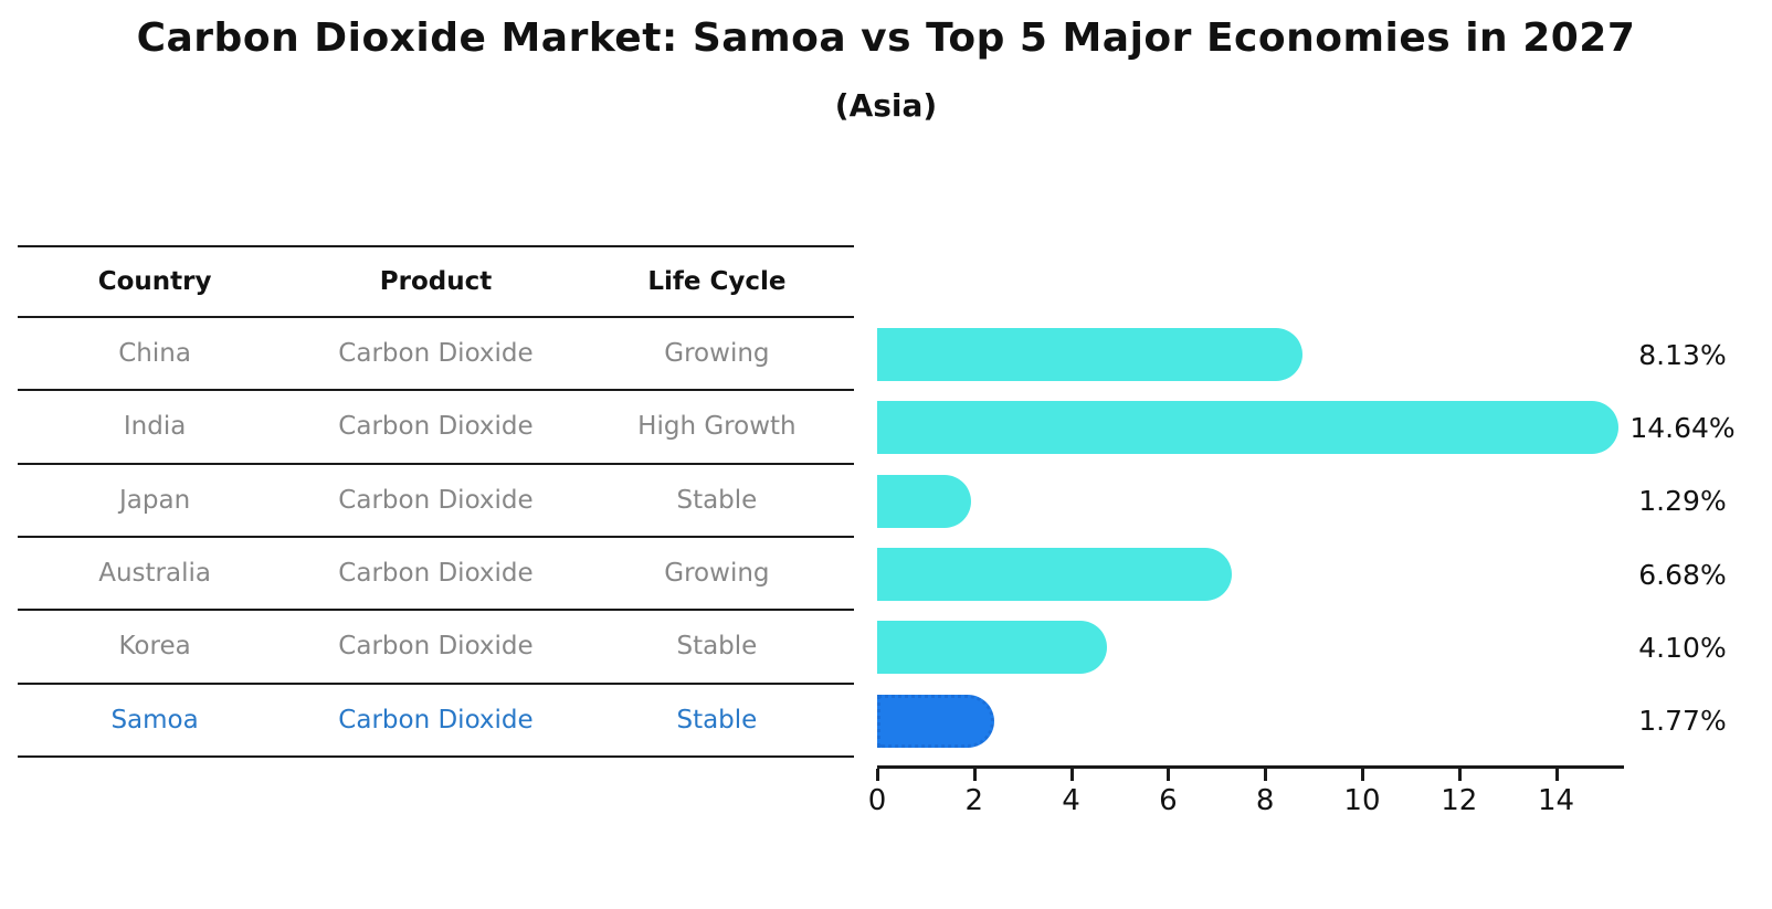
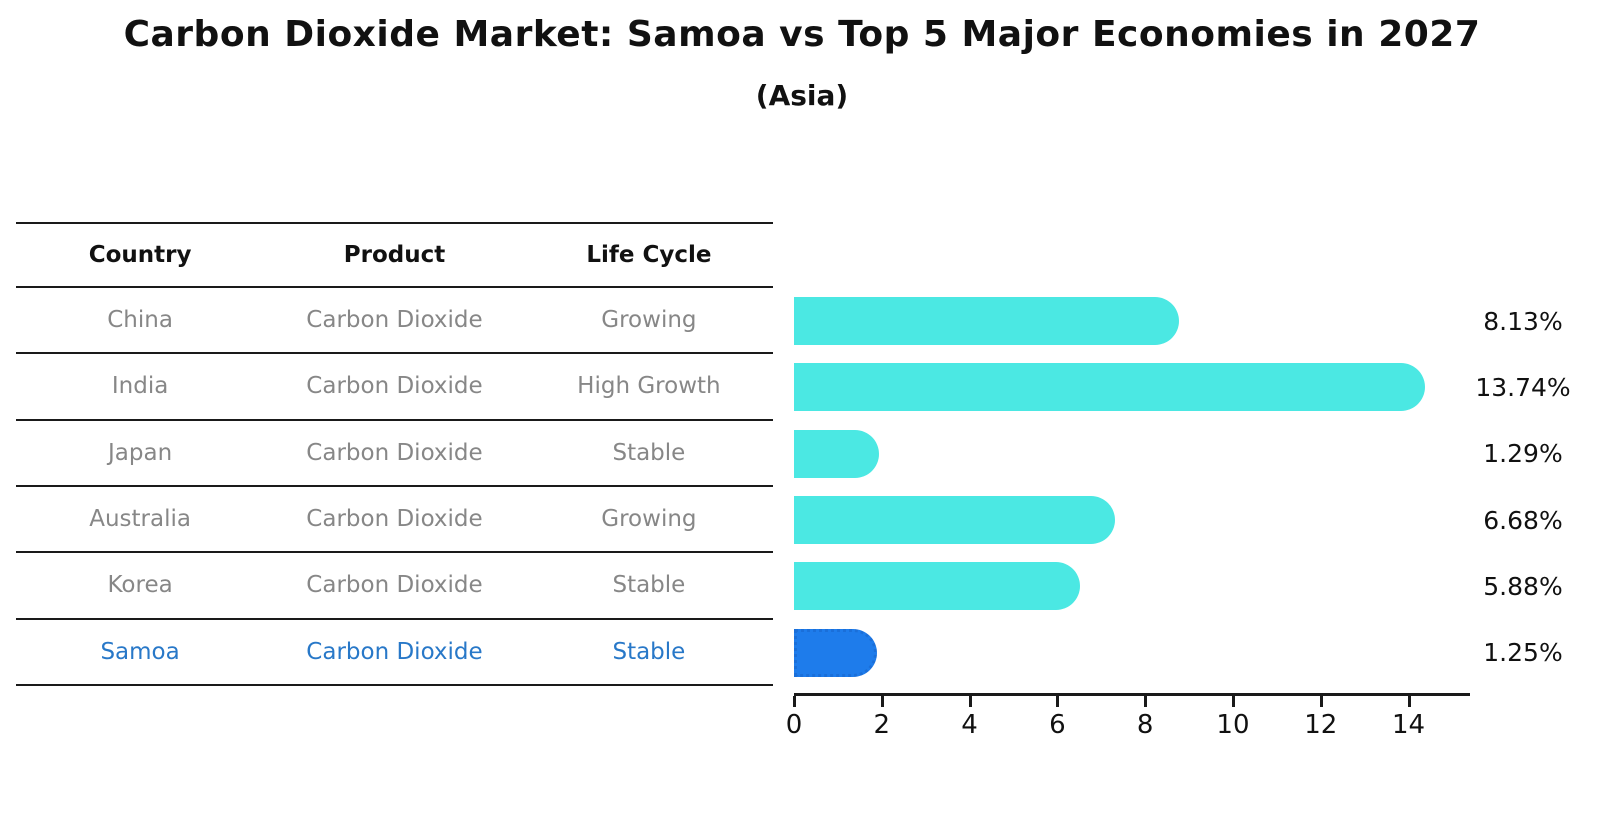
India: 14.64% -> 13.74%
Korea: 4.10% -> 5.88%
Samoa: 1.77% -> 1.25%
